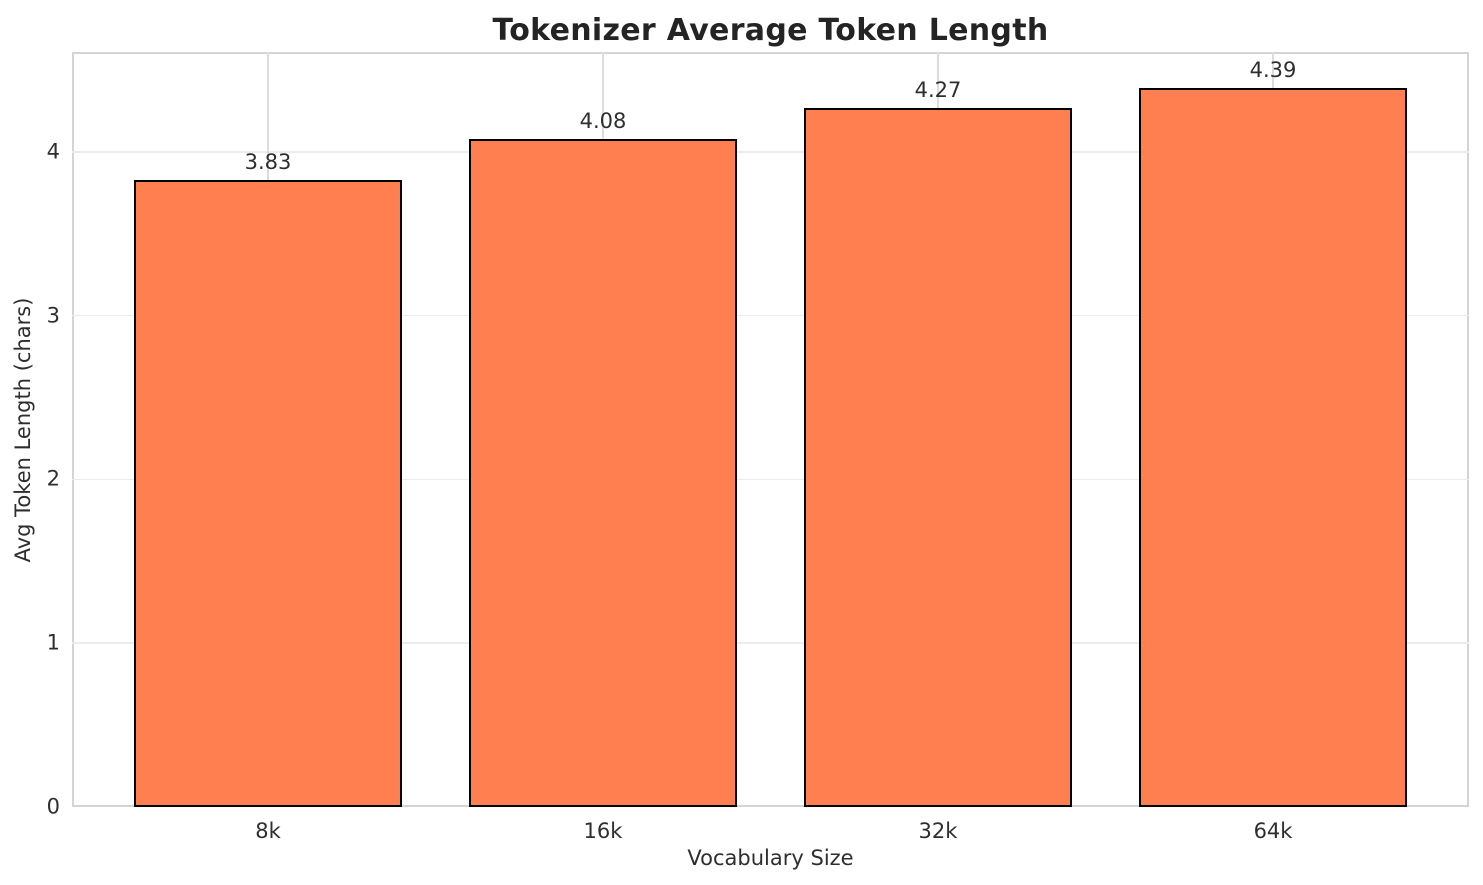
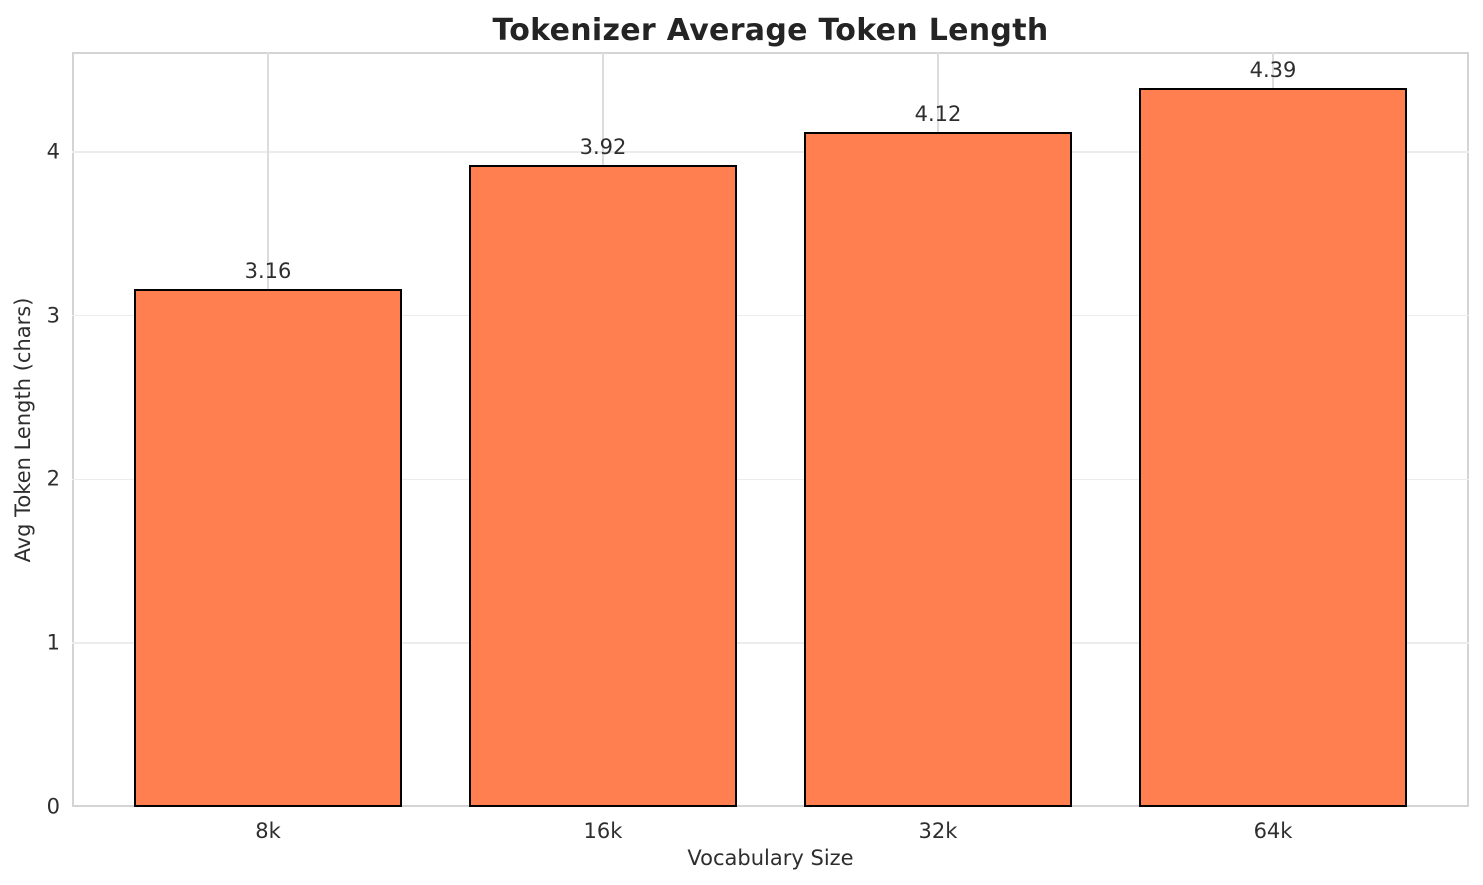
8k: 3.83 -> 3.16
16k: 4.08 -> 3.92
32k: 4.27 -> 4.12
